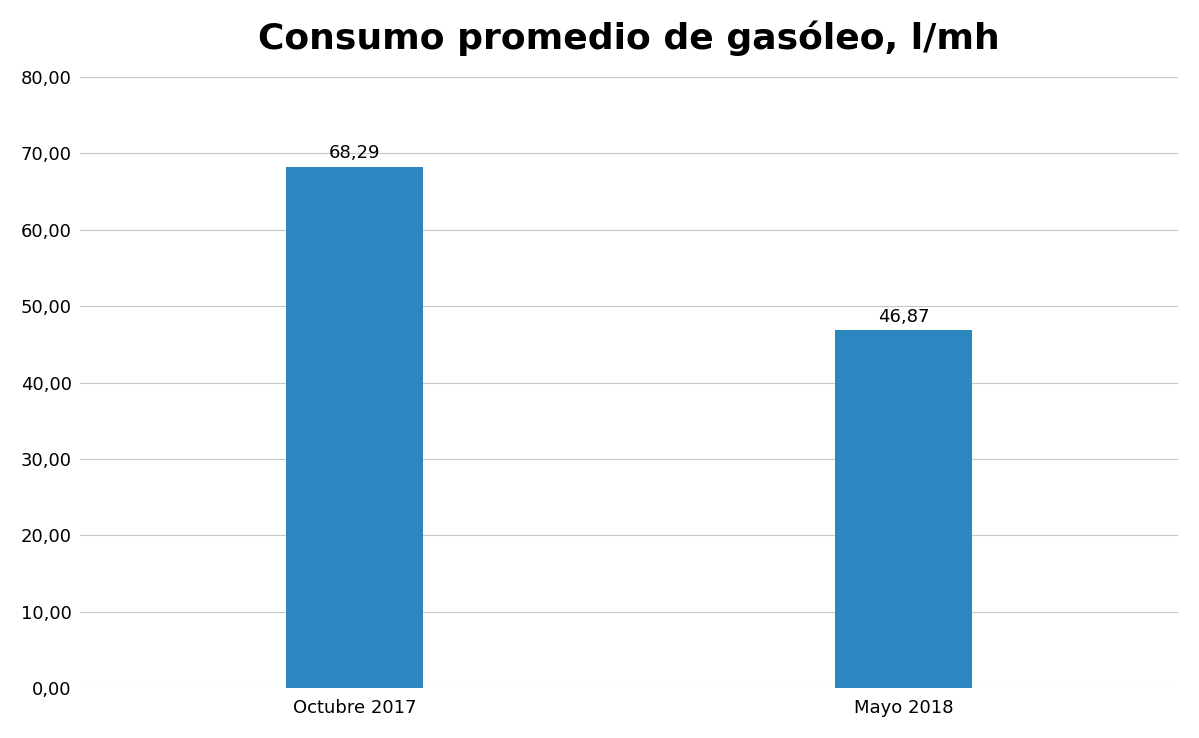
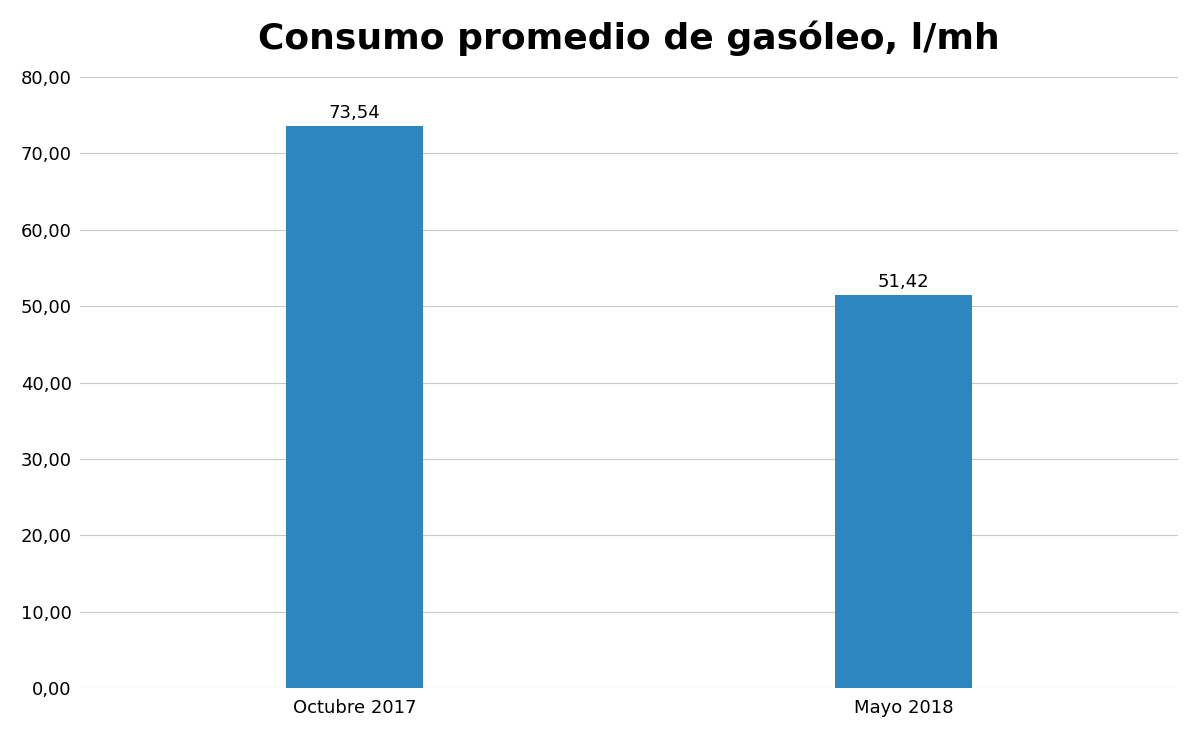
Octubre 2017: 68,29 -> 73,54
Mayo 2018: 46,87 -> 51,42
